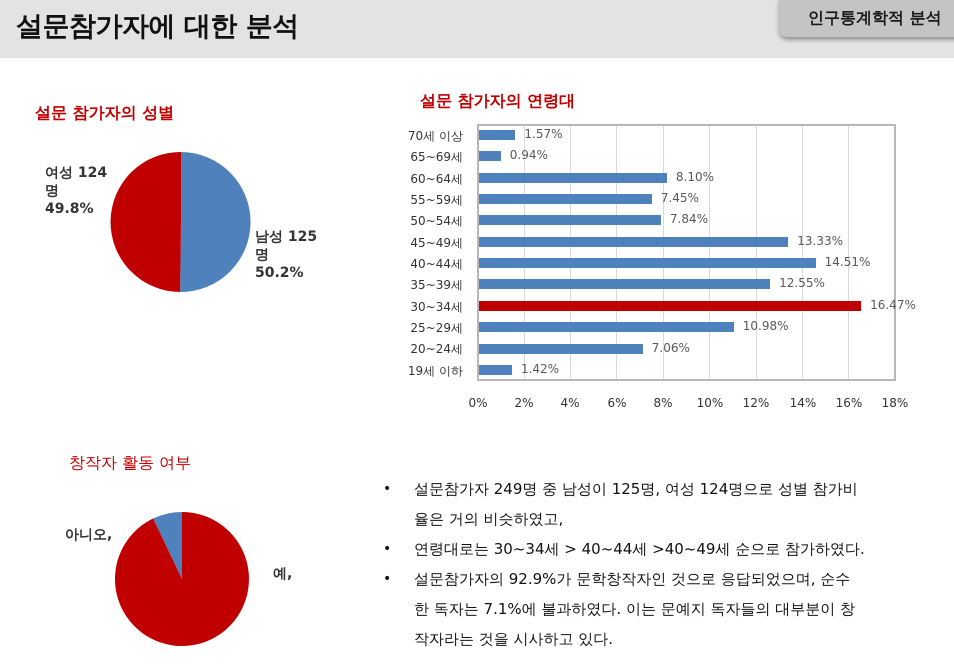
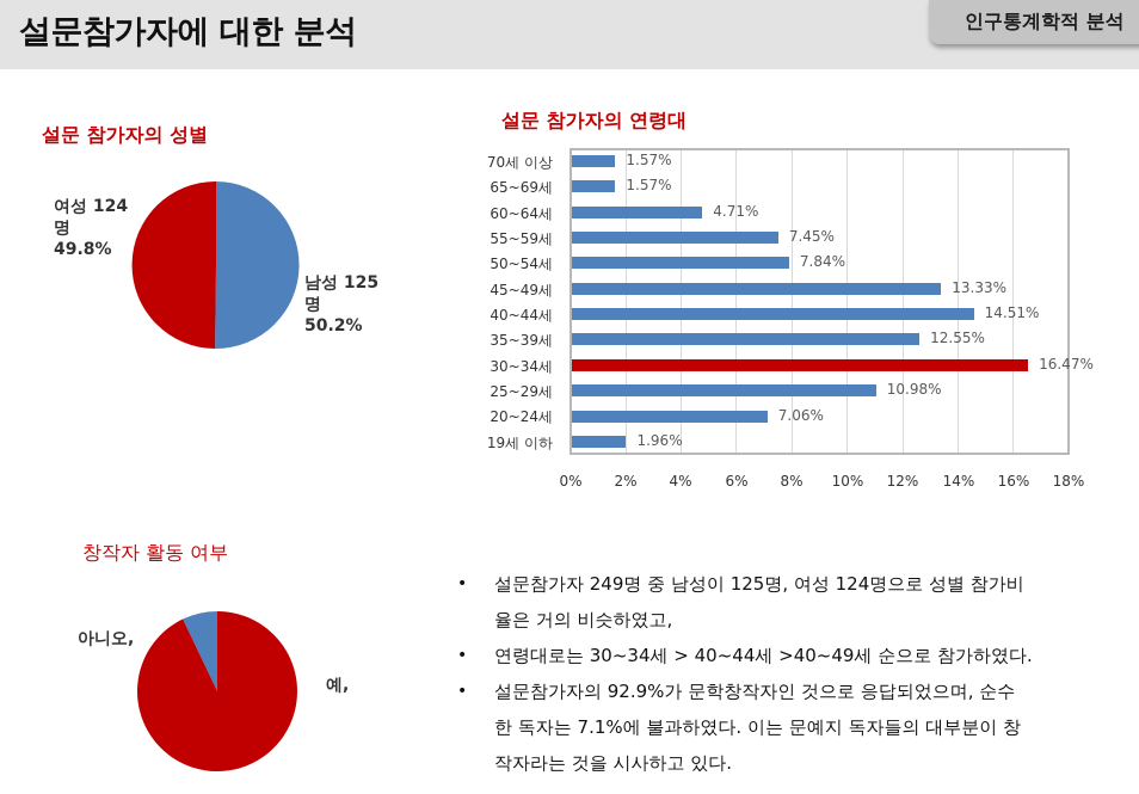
설문 참가자의 연령대/65~69세: 0.94% -> 1.57%
설문 참가자의 연령대/60~64세: 8.10% -> 4.71%
설문 참가자의 연령대/19세 이하: 1.42% -> 1.96%
